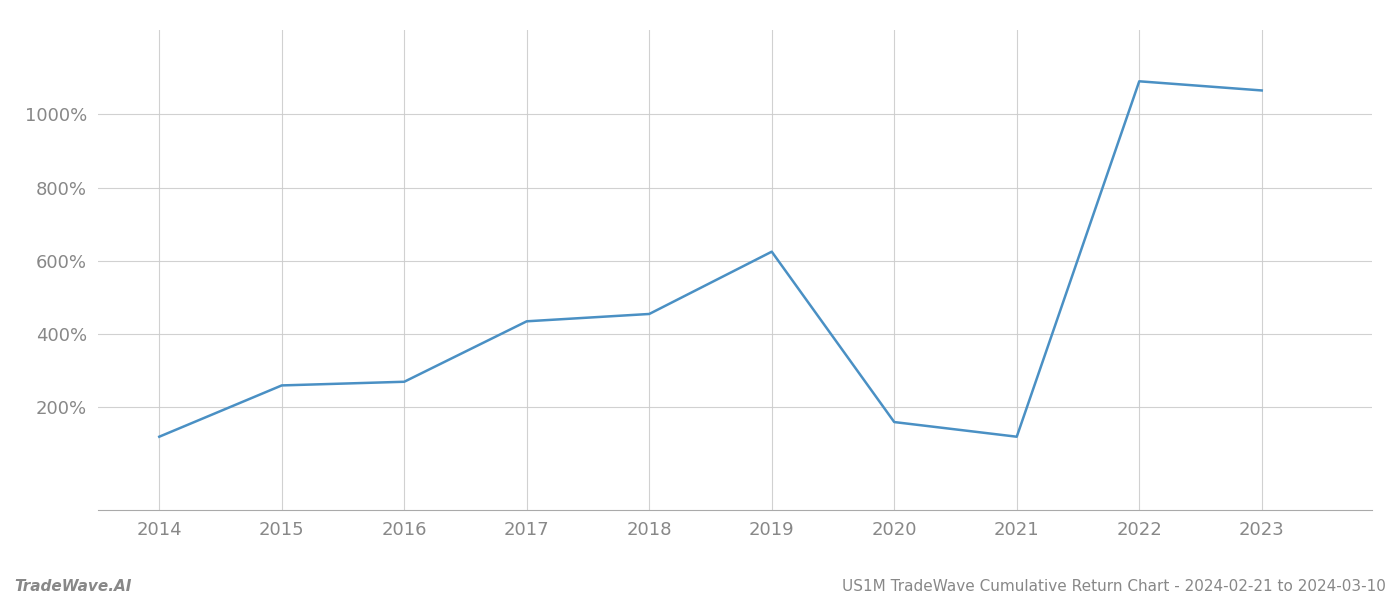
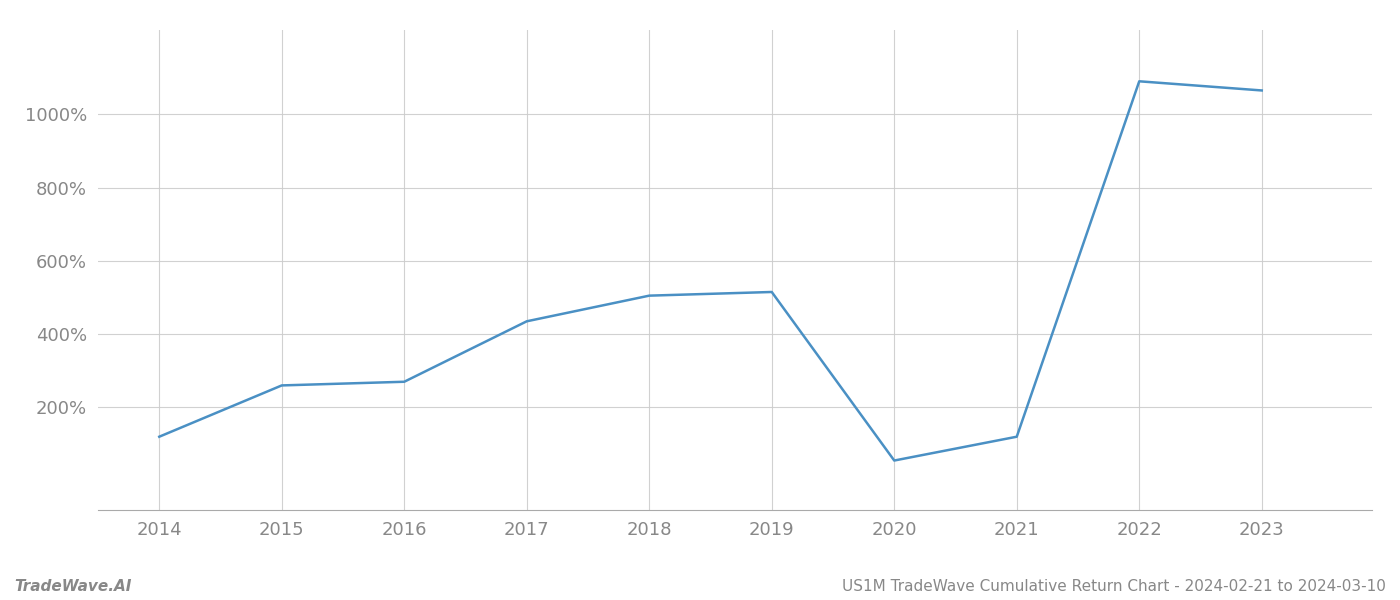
2018: 455% -> 505%
2019: 625% -> 515%
2020: 160% -> 55%
